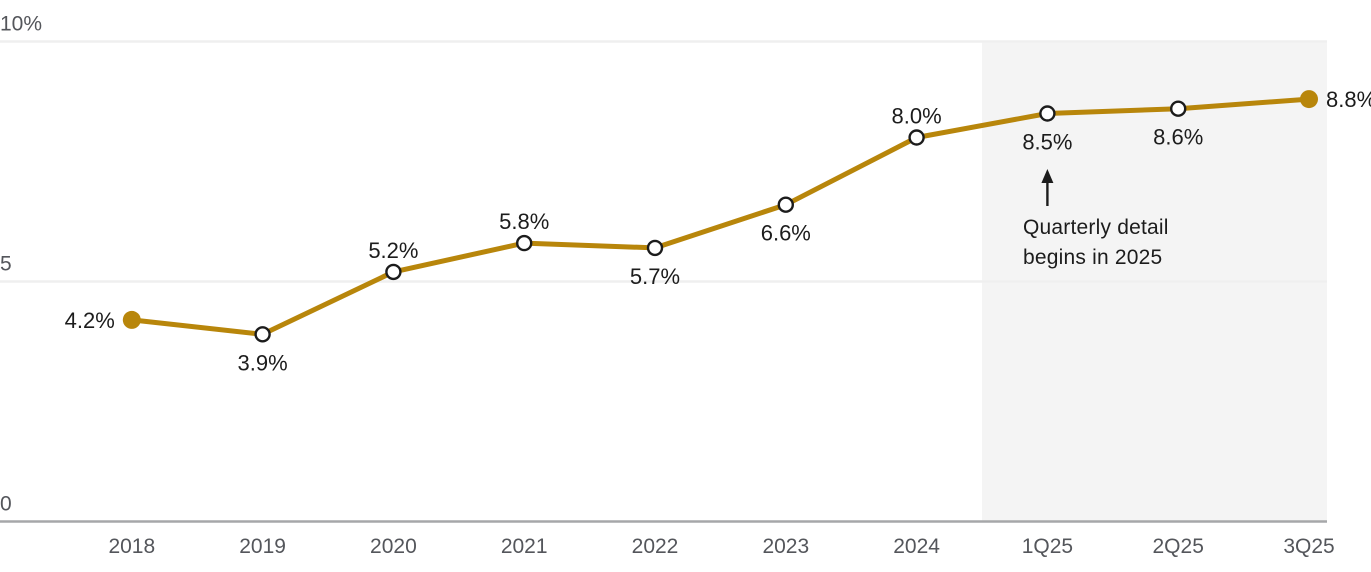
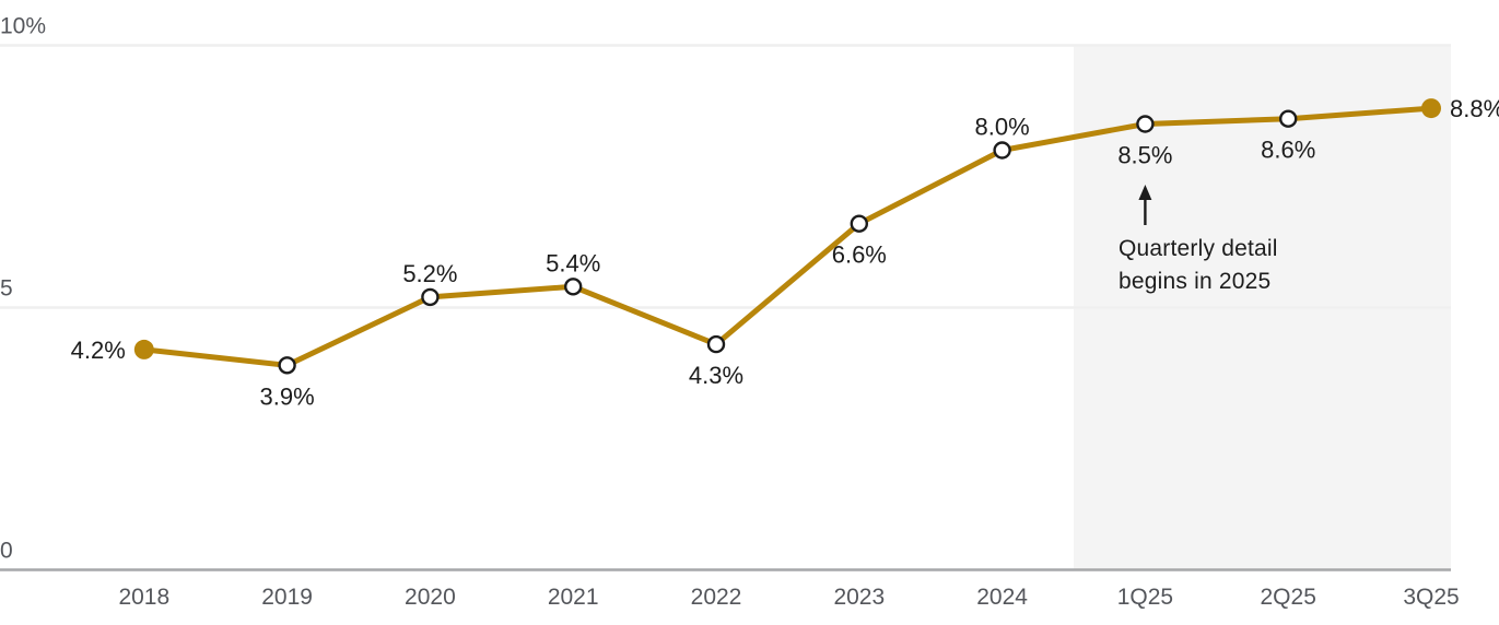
2021: 5.8% -> 5.4%
2022: 5.7% -> 4.3%
